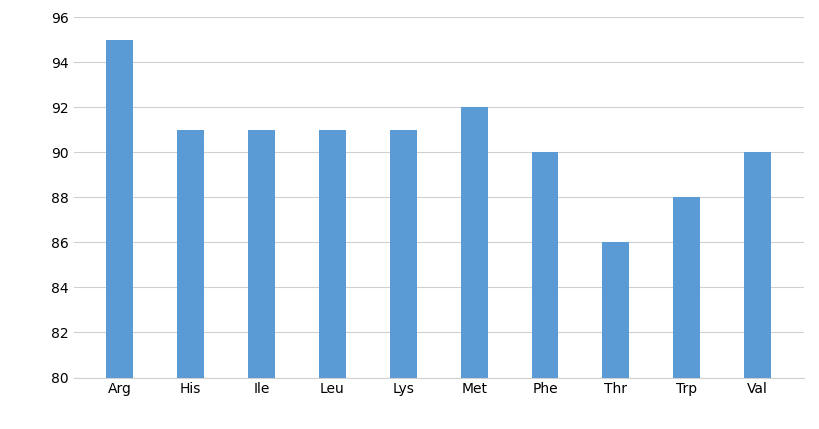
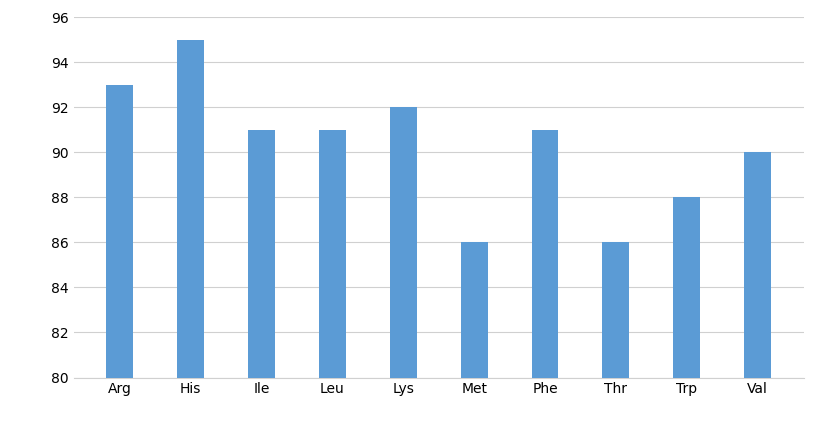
Arg: 95 -> 93
His: 91 -> 95
Lys: 91 -> 92
Met: 92 -> 86
Phe: 90 -> 91
